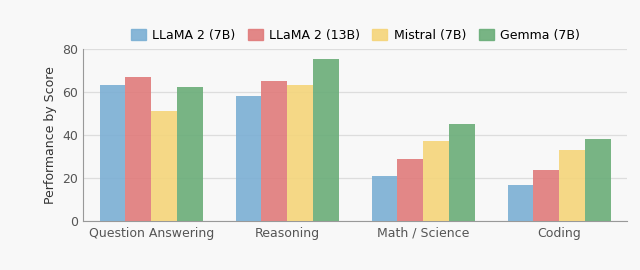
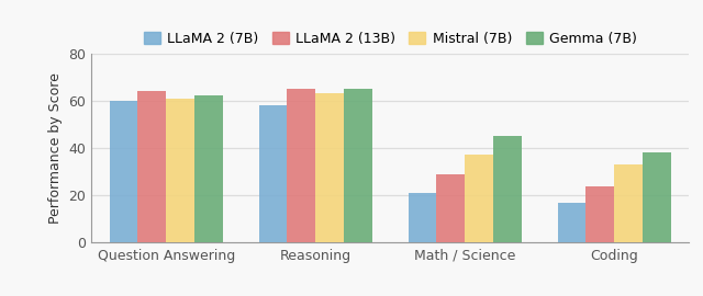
LLaMA 2 (7B)/Question Answering: 63 -> 60
LLaMA 2 (13B)/Question Answering: 67 -> 64
Mistral (7B)/Question Answering: 51 -> 61
Gemma (7B)/Reasoning: 75 -> 65
